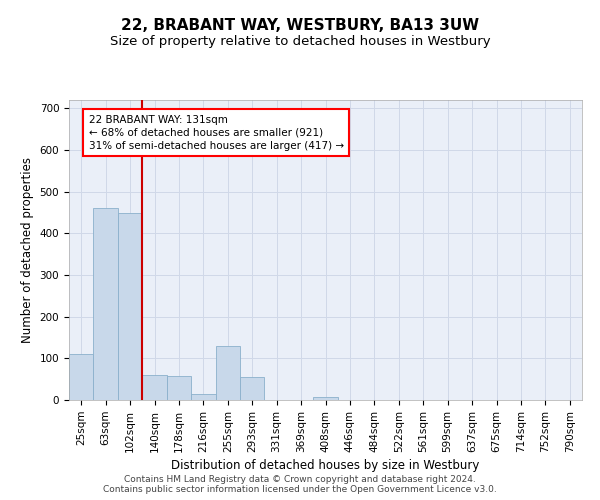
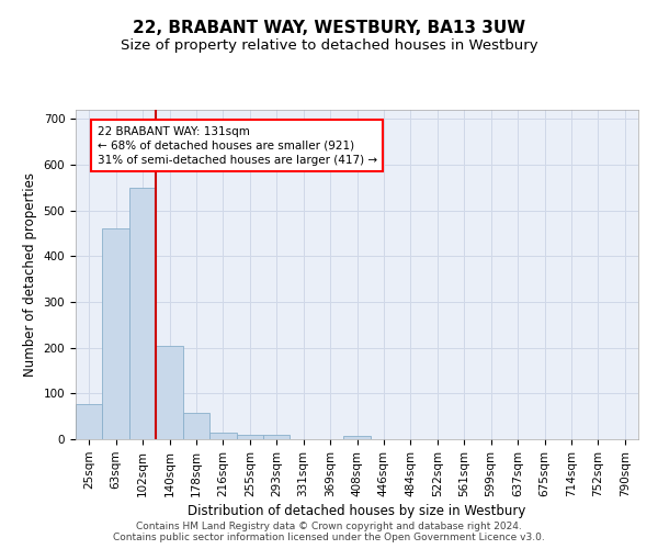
25sqm: 110 -> 78
102sqm: 450 -> 549
140sqm: 60 -> 203
255sqm: 130 -> 9
293sqm: 55 -> 9
